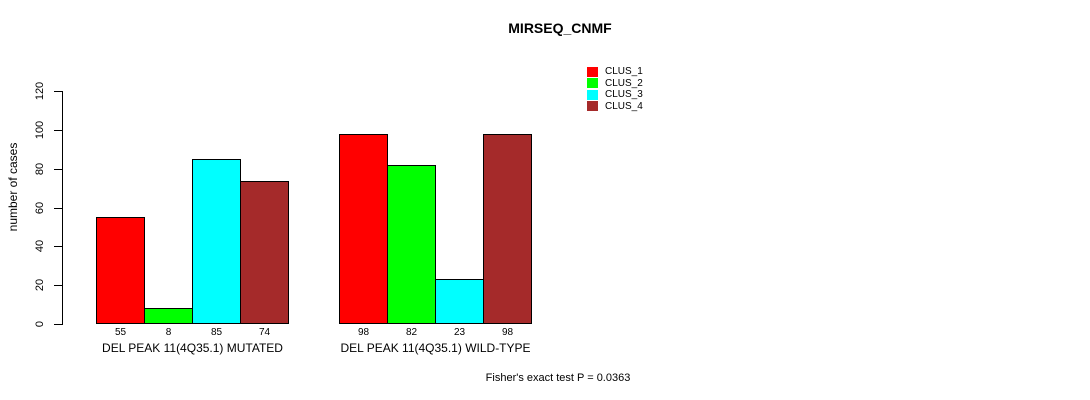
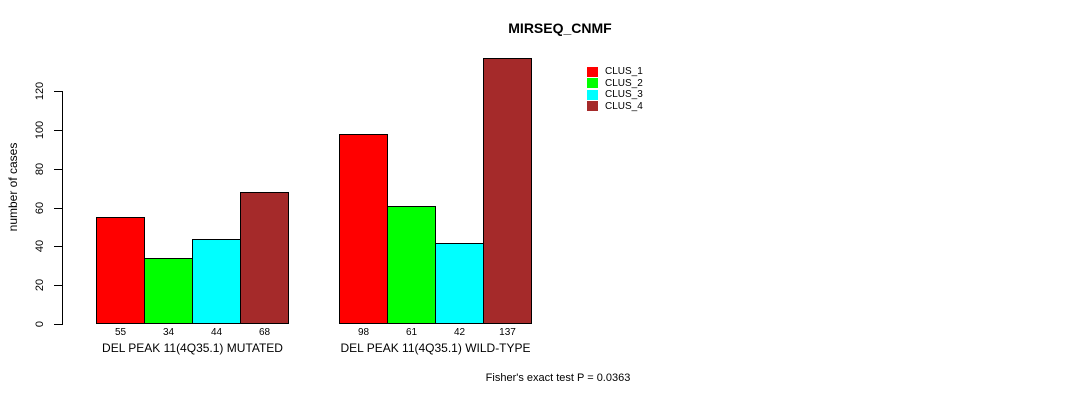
CLUS_2/DEL PEAK 11(4Q35.1) MUTATED: 8 -> 34
CLUS_3/DEL PEAK 11(4Q35.1) MUTATED: 85 -> 44
CLUS_4/DEL PEAK 11(4Q35.1) MUTATED: 74 -> 68
CLUS_2/DEL PEAK 11(4Q35.1) WILD-TYPE: 82 -> 61
CLUS_3/DEL PEAK 11(4Q35.1) WILD-TYPE: 23 -> 42
CLUS_4/DEL PEAK 11(4Q35.1) WILD-TYPE: 98 -> 137
